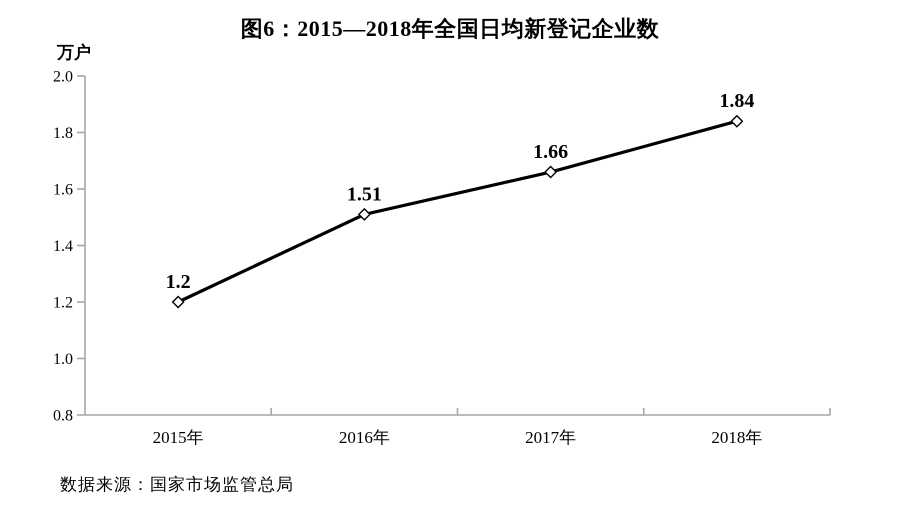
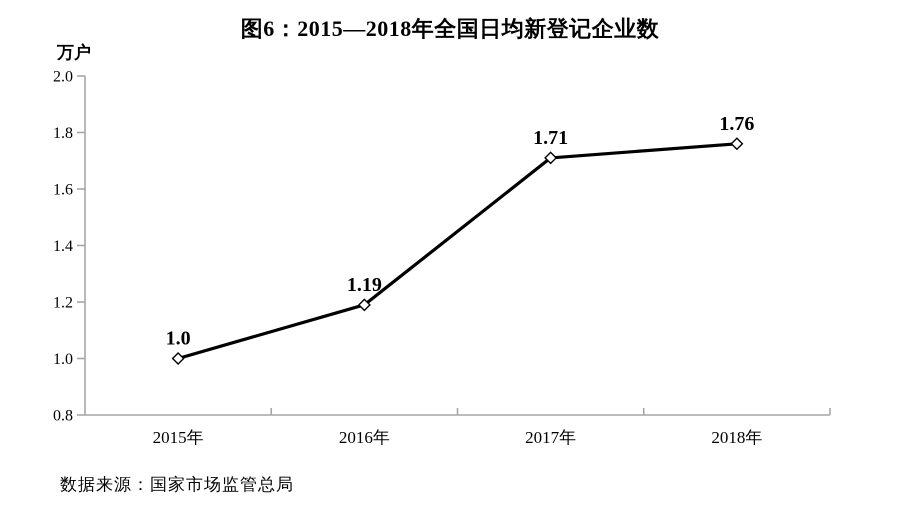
2015年: 1.2 -> 1.0
2016年: 1.51 -> 1.19
2017年: 1.66 -> 1.71
2018年: 1.84 -> 1.76
